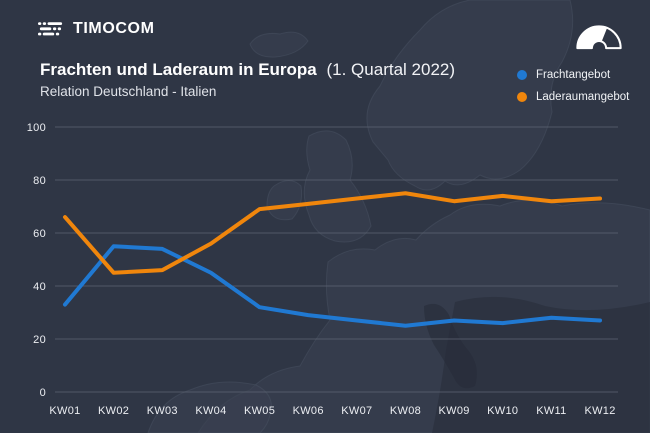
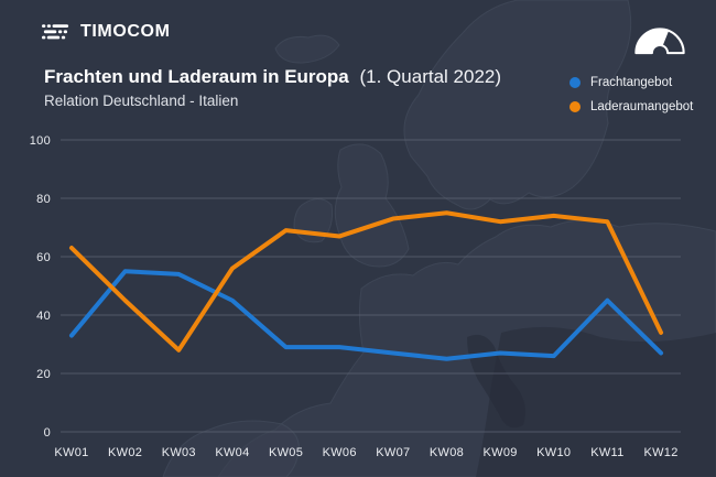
Laderaumangebot/KW01: 66 -> 63
Laderaumangebot/KW03: 46 -> 28
Frachtangebot/KW05: 32 -> 29
Laderaumangebot/KW06: 71 -> 67
Frachtangebot/KW11: 28 -> 45
Laderaumangebot/KW12: 73 -> 34
